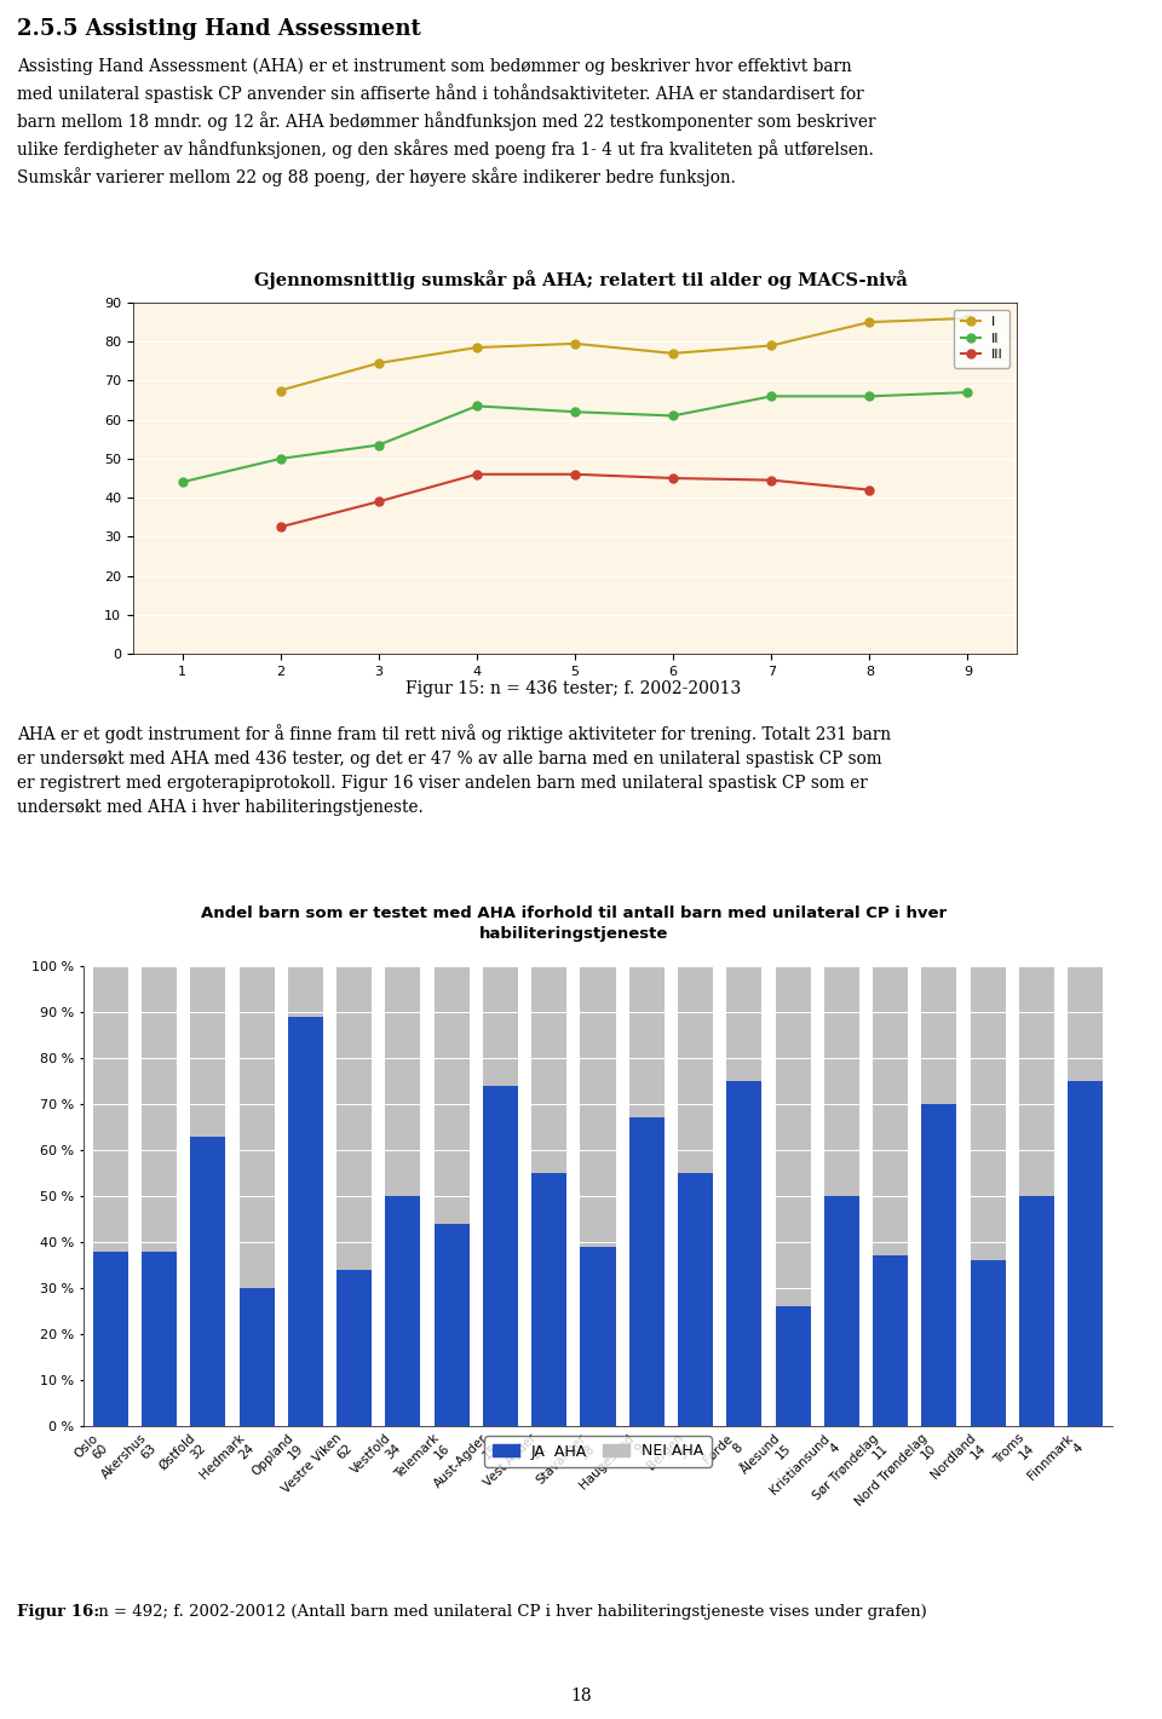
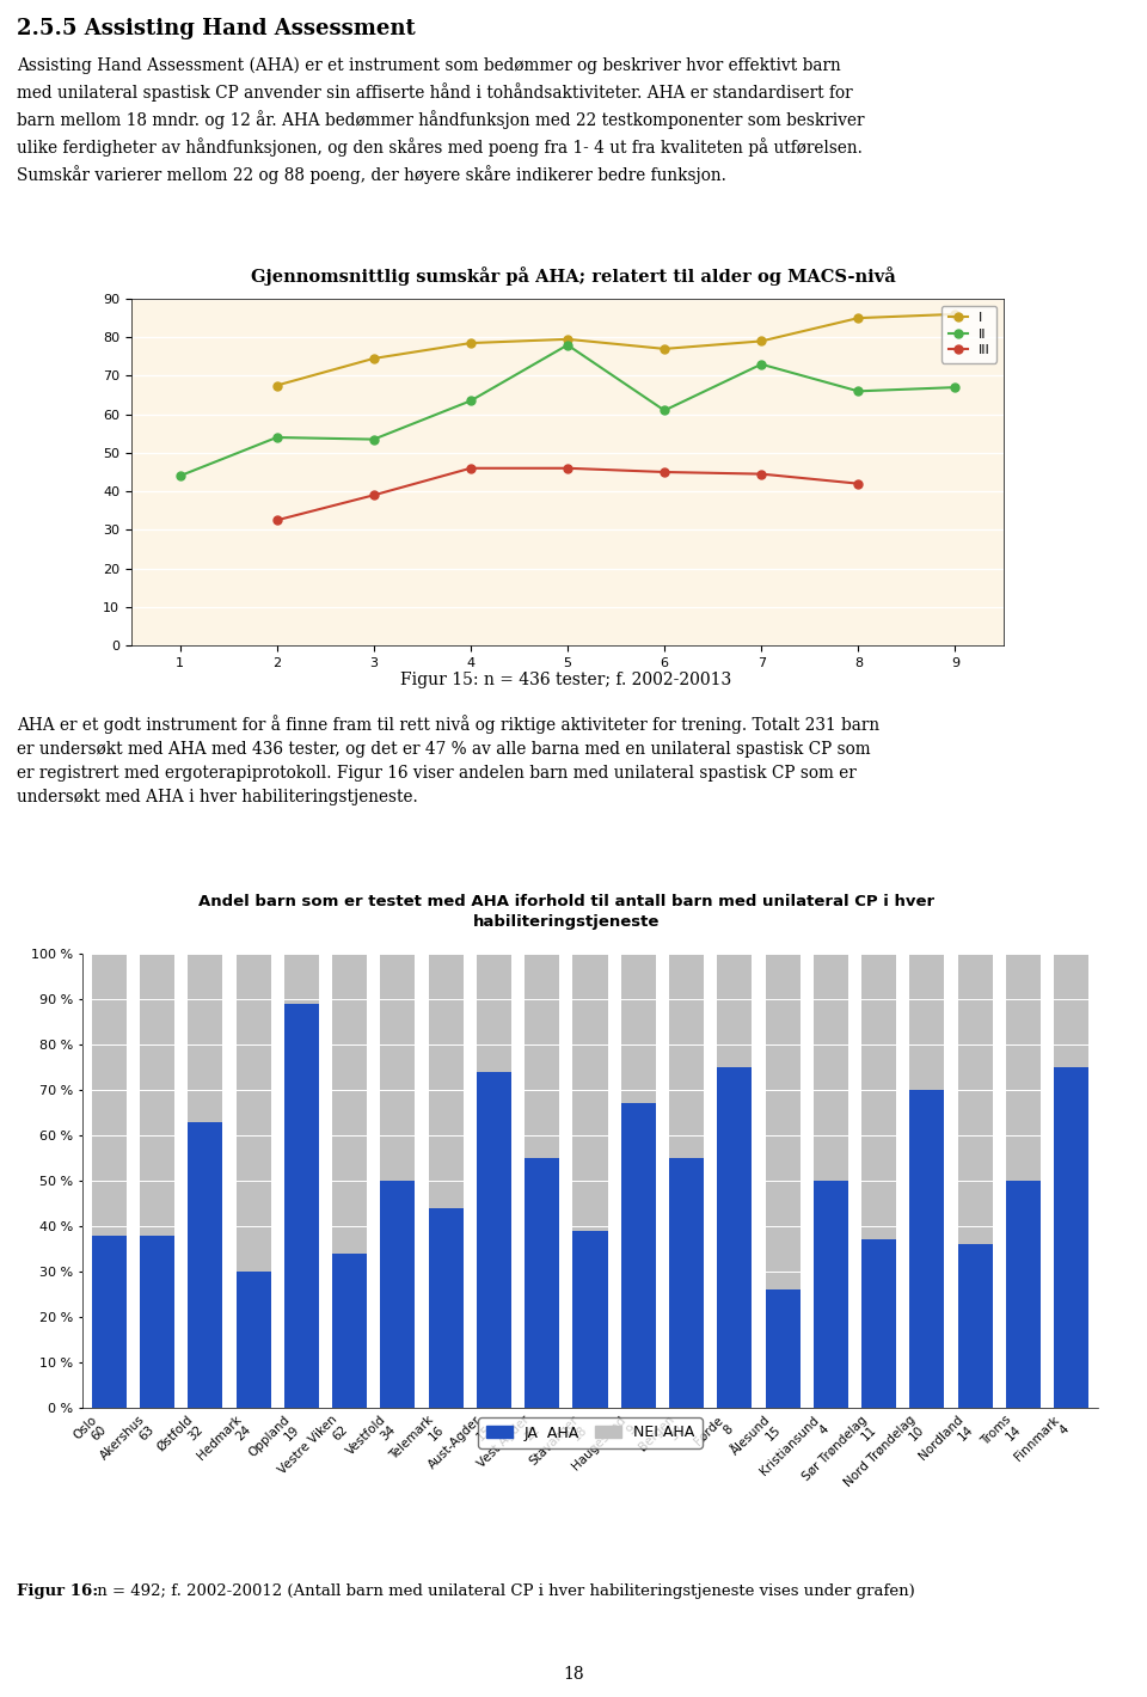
II/2: 50.0 -> 54.0
II/5: 62.0 -> 78.0
II/7: 66.0 -> 73.0
